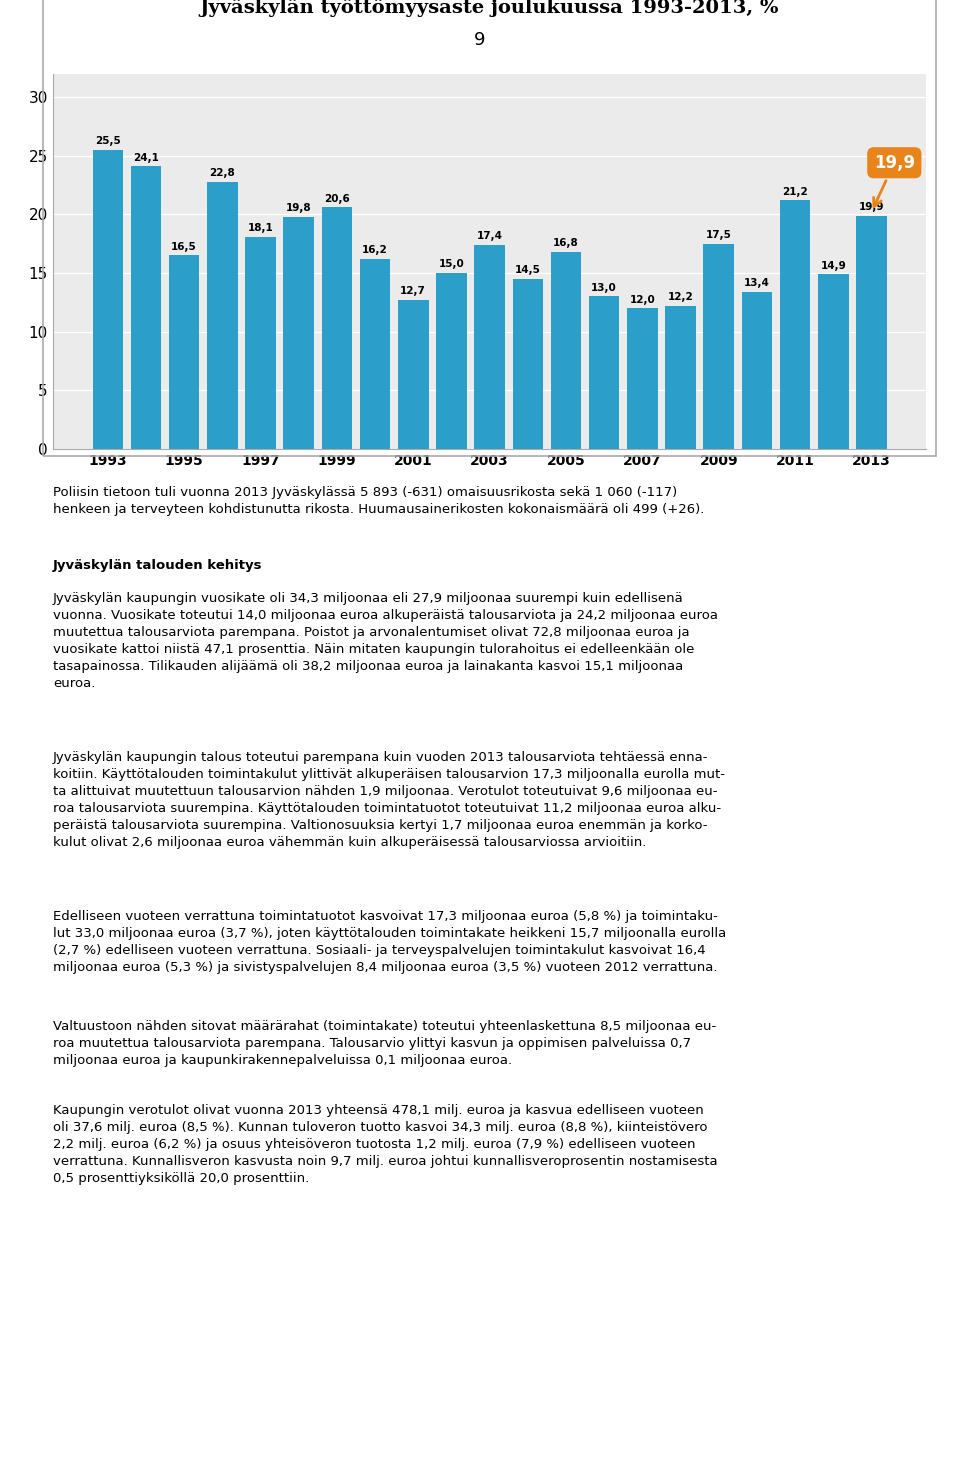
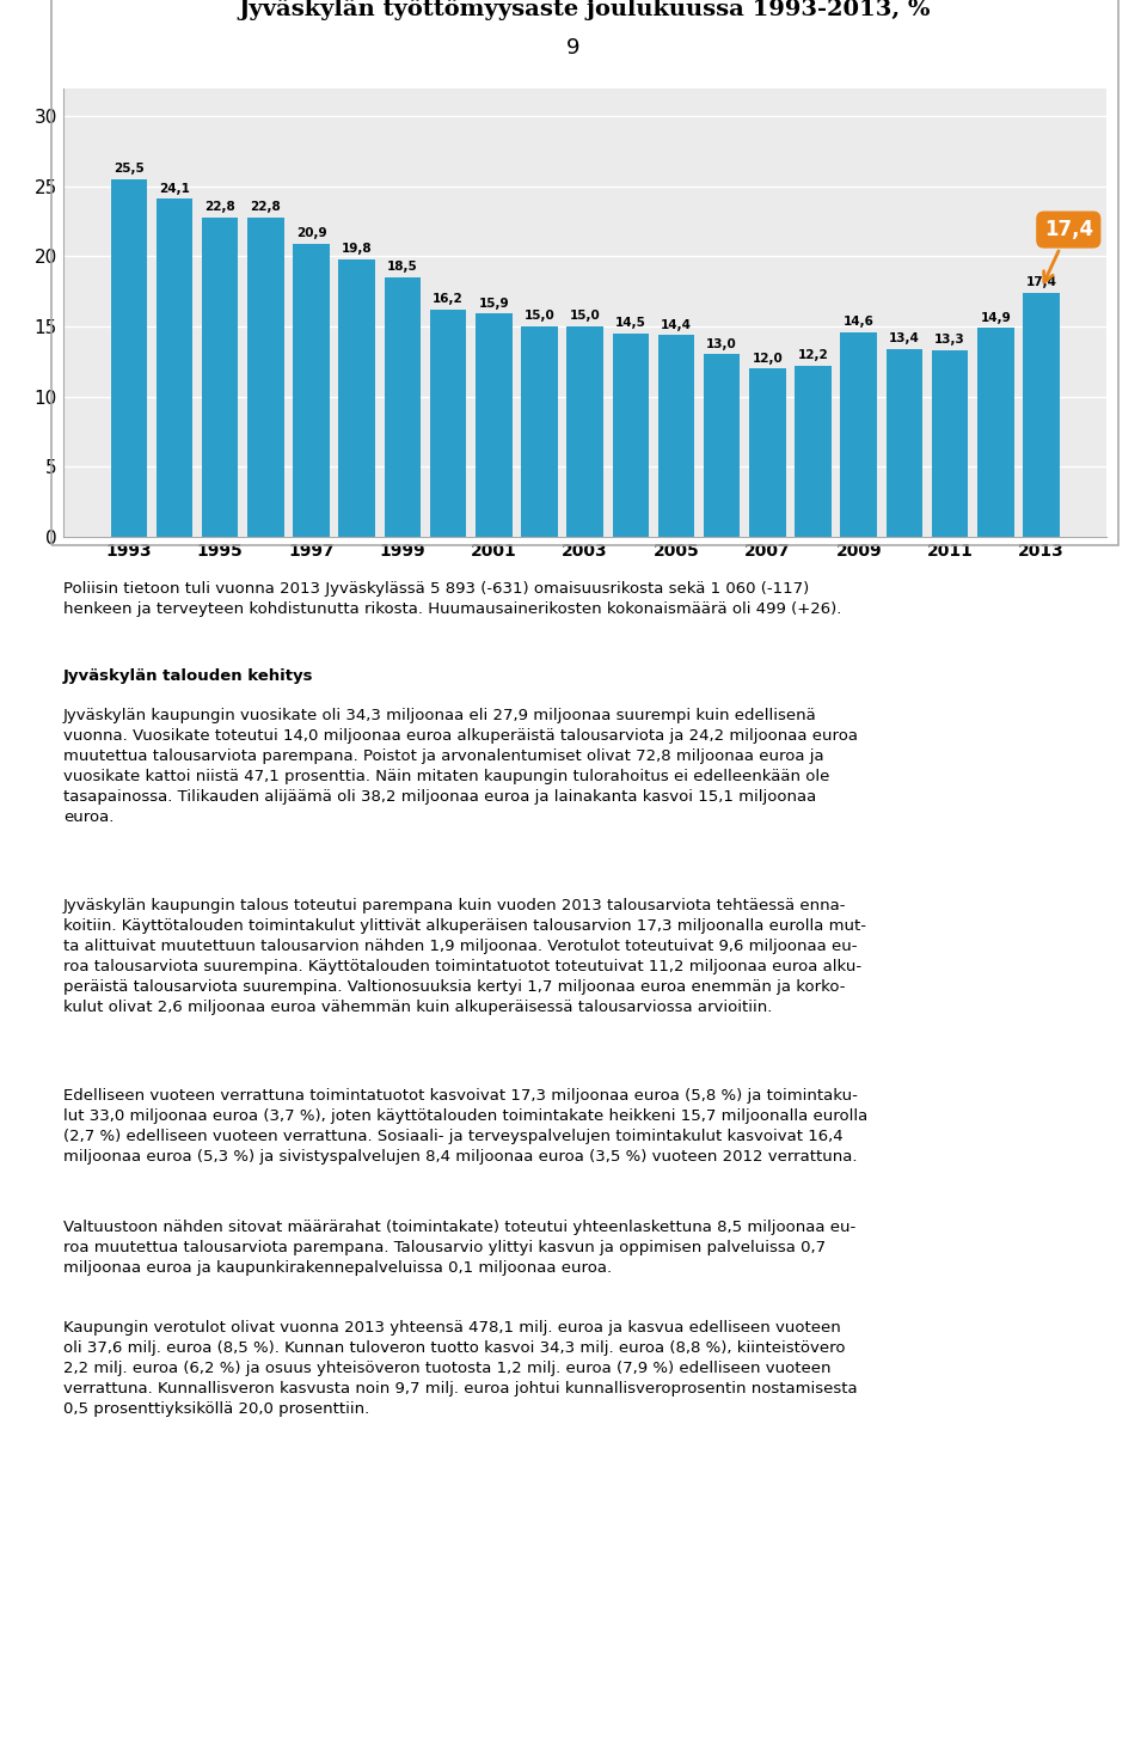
1995: 16,5 -> 22,8
1997: 18,1 -> 20,9
1999: 20,6 -> 18,5
2001: 12,7 -> 15,9
2003: 17,4 -> 15,0
2005: 16,8 -> 14,4
2009: 17,5 -> 14,6
2011: 21,2 -> 13,3
2013: 19.9 -> 17.4
